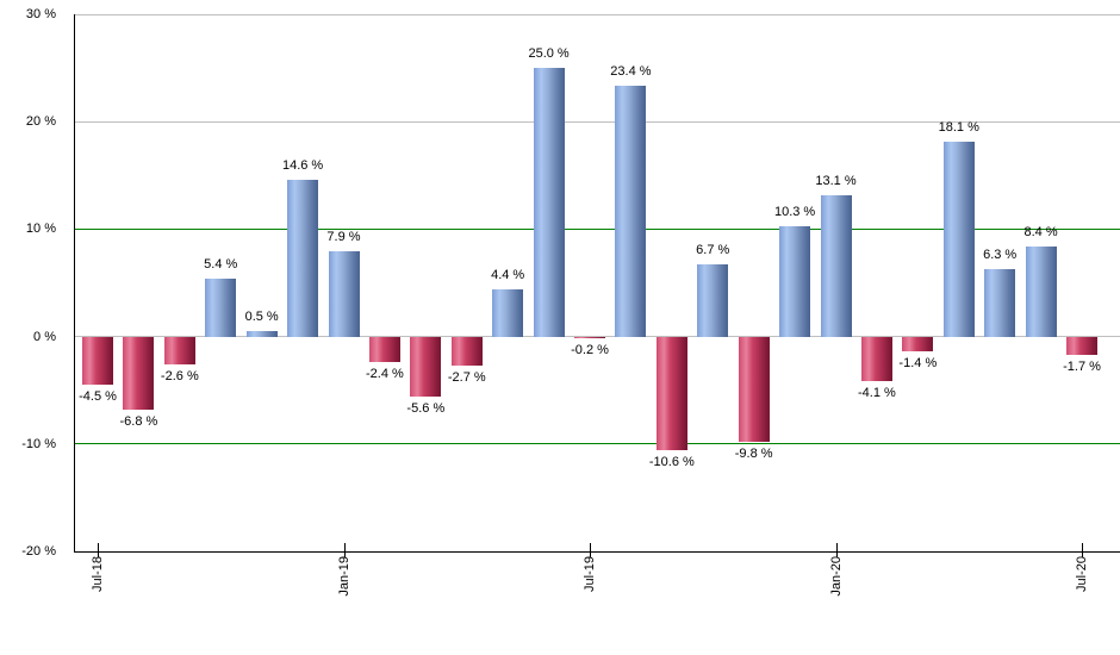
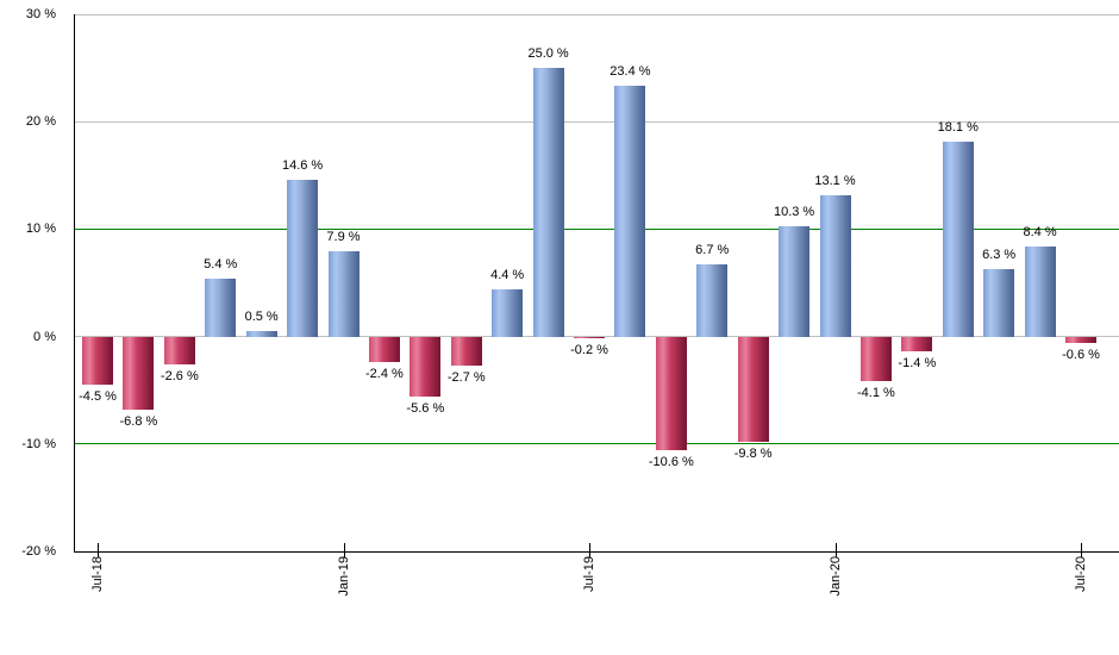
Jul-20: -1.7 -> -0.6
